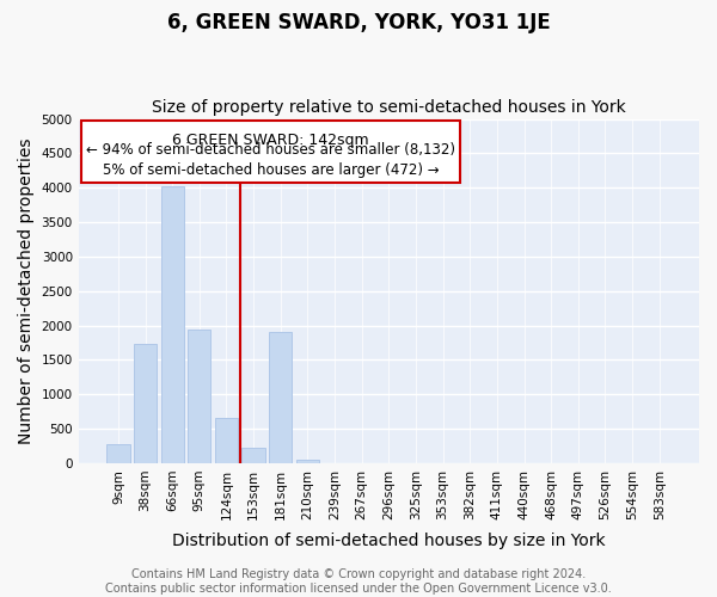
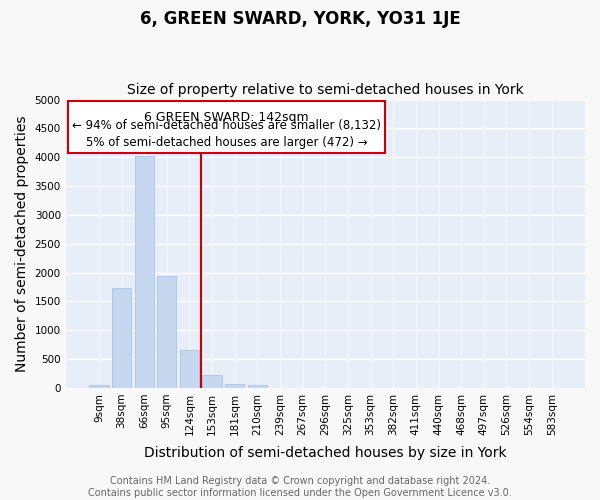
9sqm: 280 -> 60
181sqm: 1900 -> 80
